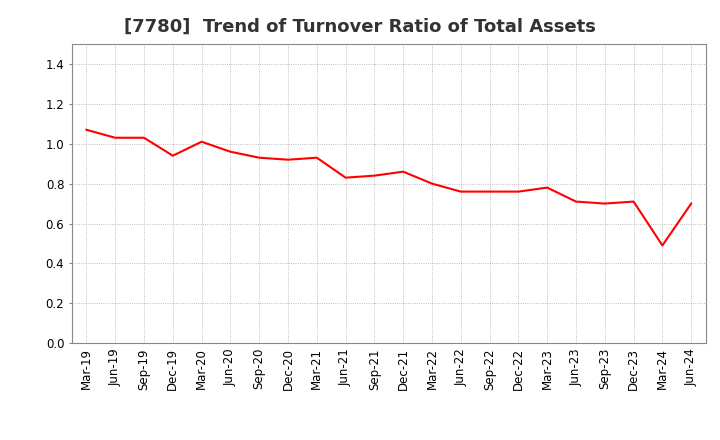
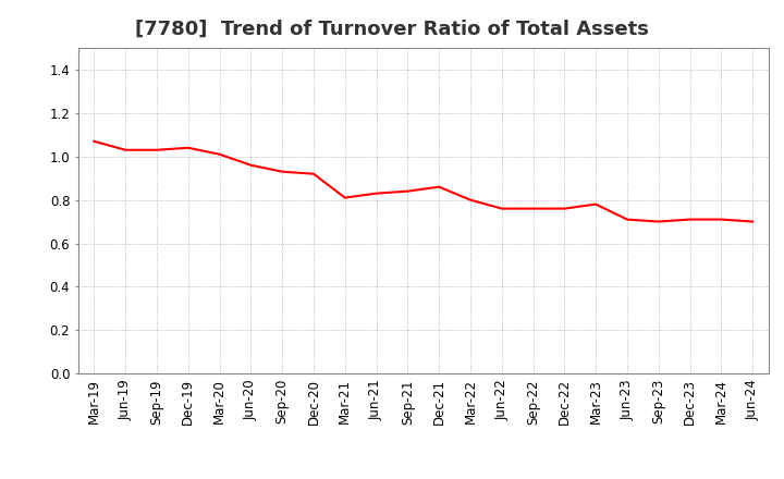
Dec-19: 0.94 -> 1.04
Mar-21: 0.93 -> 0.81
Mar-24: 0.49 -> 0.71
